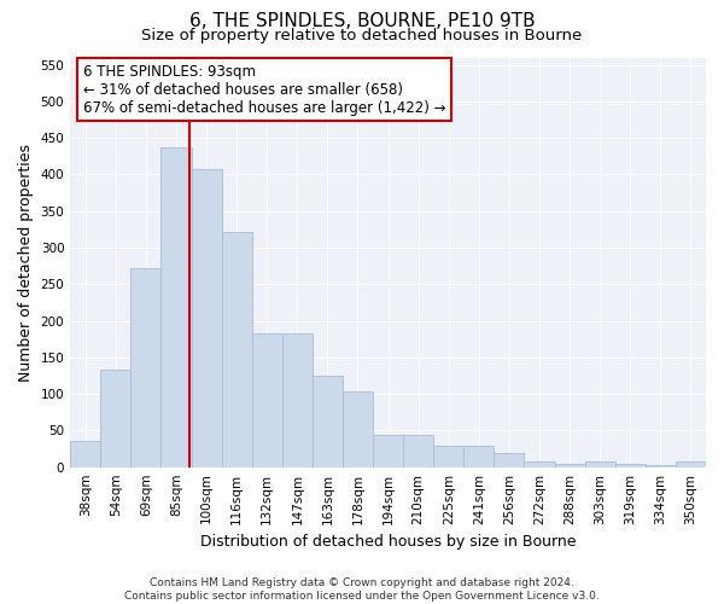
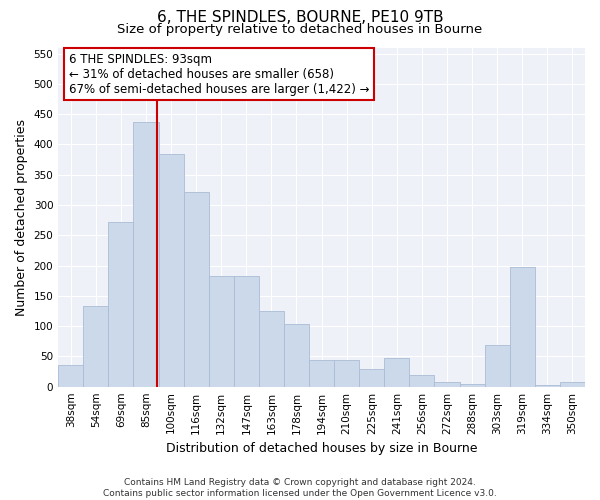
100sqm: 407 -> 384
241sqm: 30 -> 48
303sqm: 8 -> 68
319sqm: 5 -> 198
